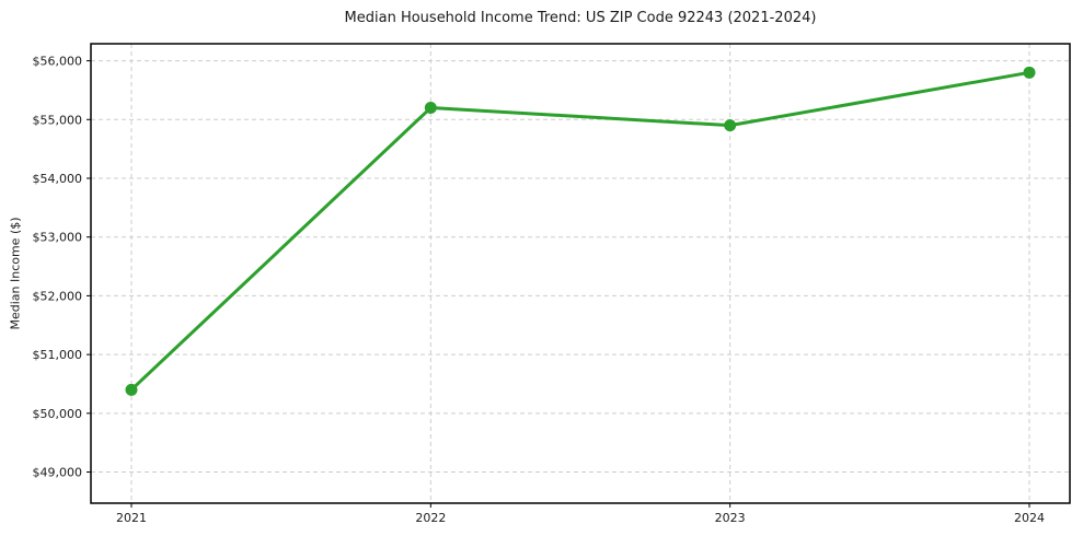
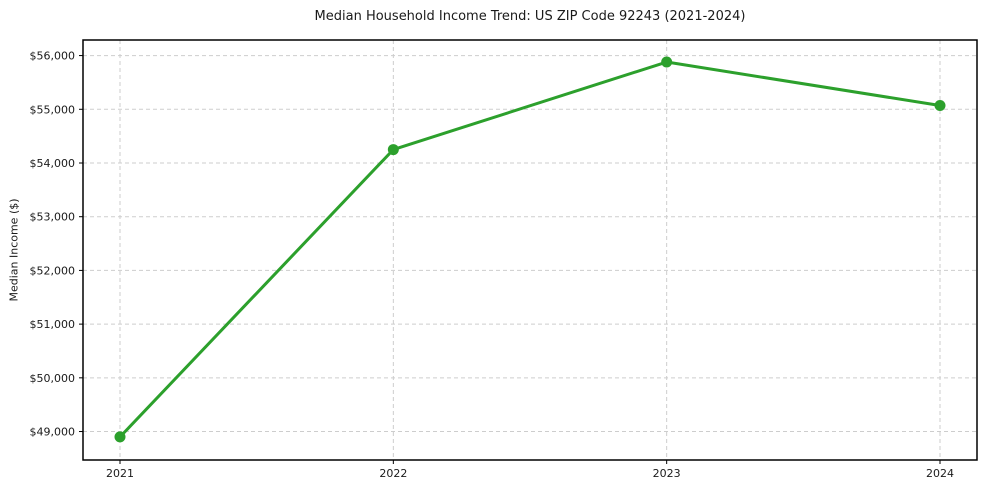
2021: $50400 -> $48900
2022: $55200 -> $54200
2023: $54900 -> $55900
2024: $55800 -> $55100
